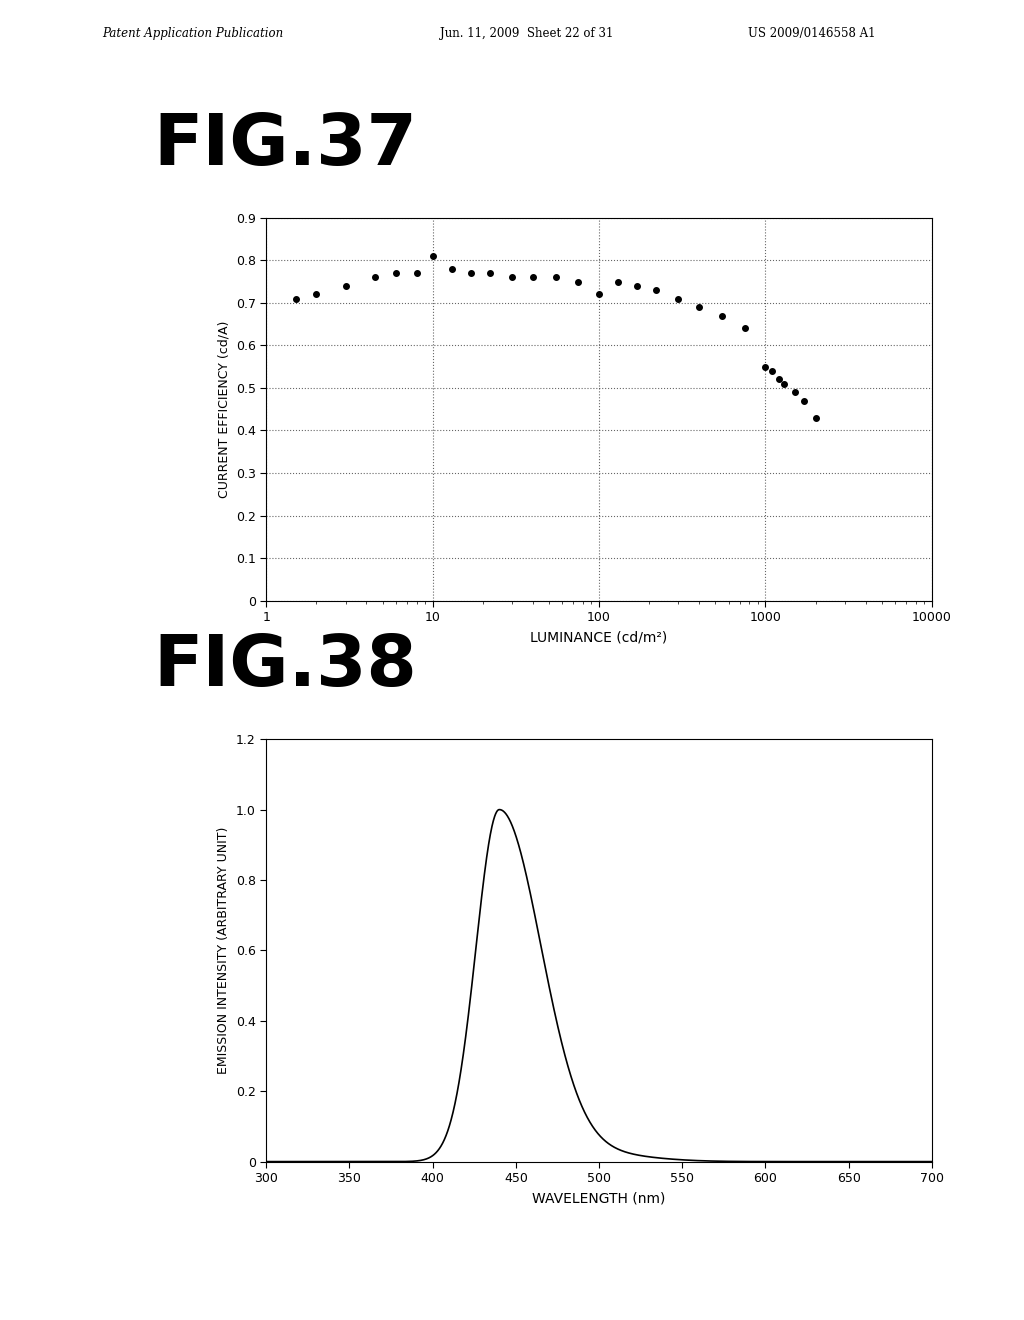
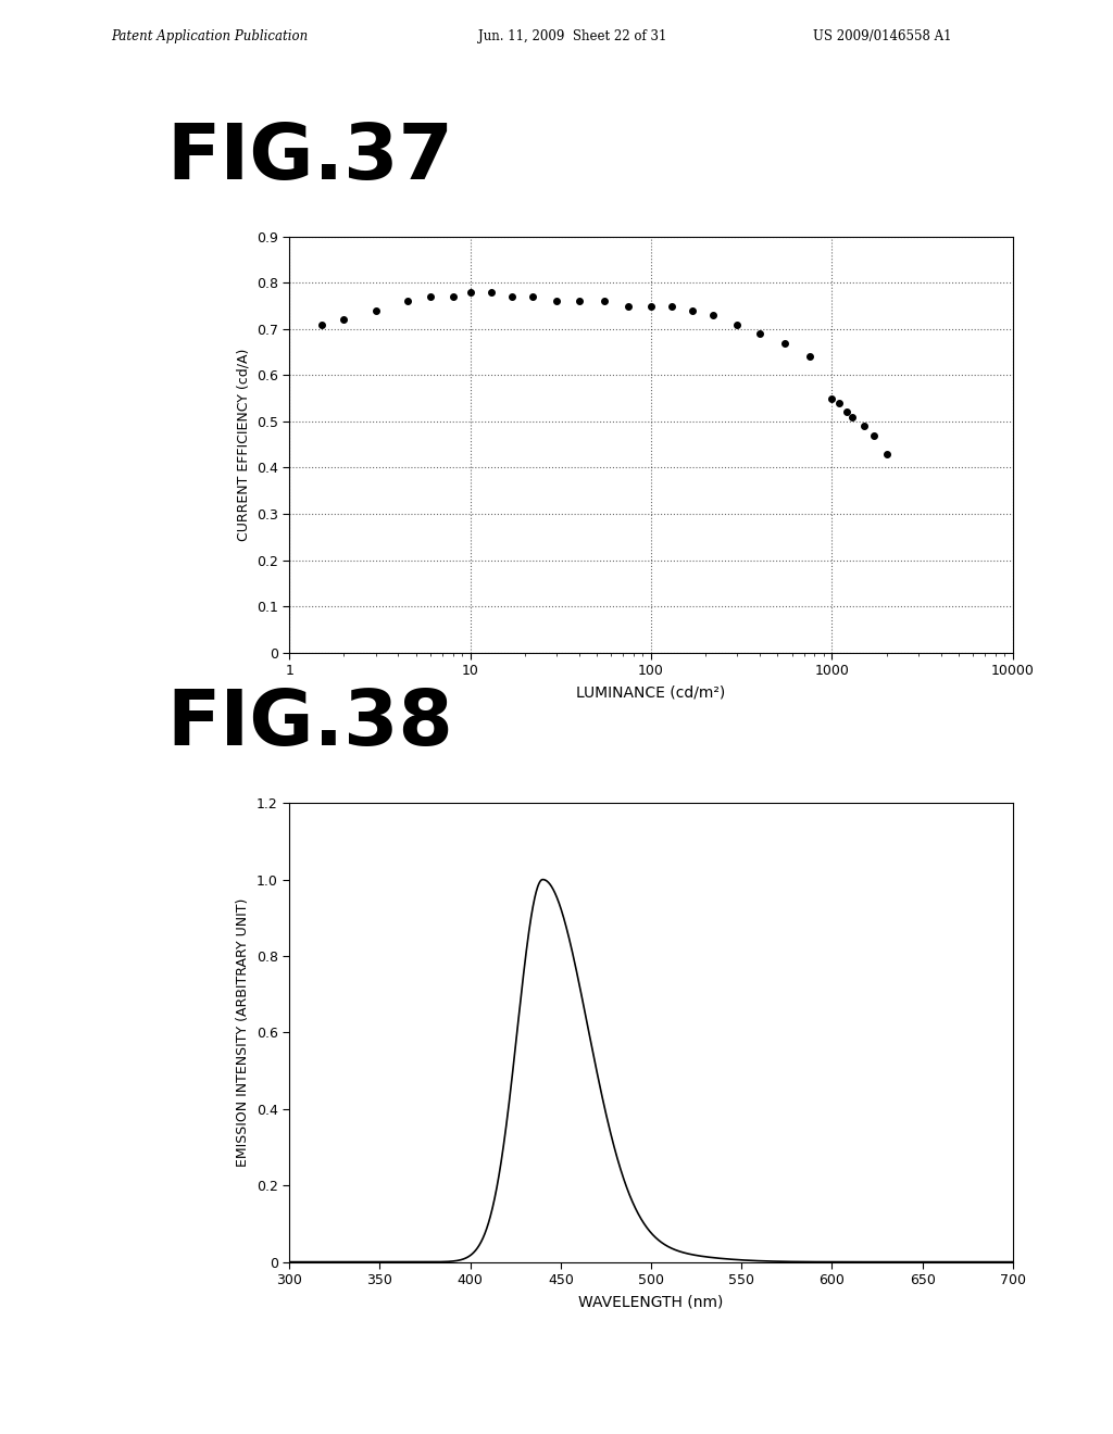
10: 0.81 -> 0.78
100: 0.72 -> 0.75
